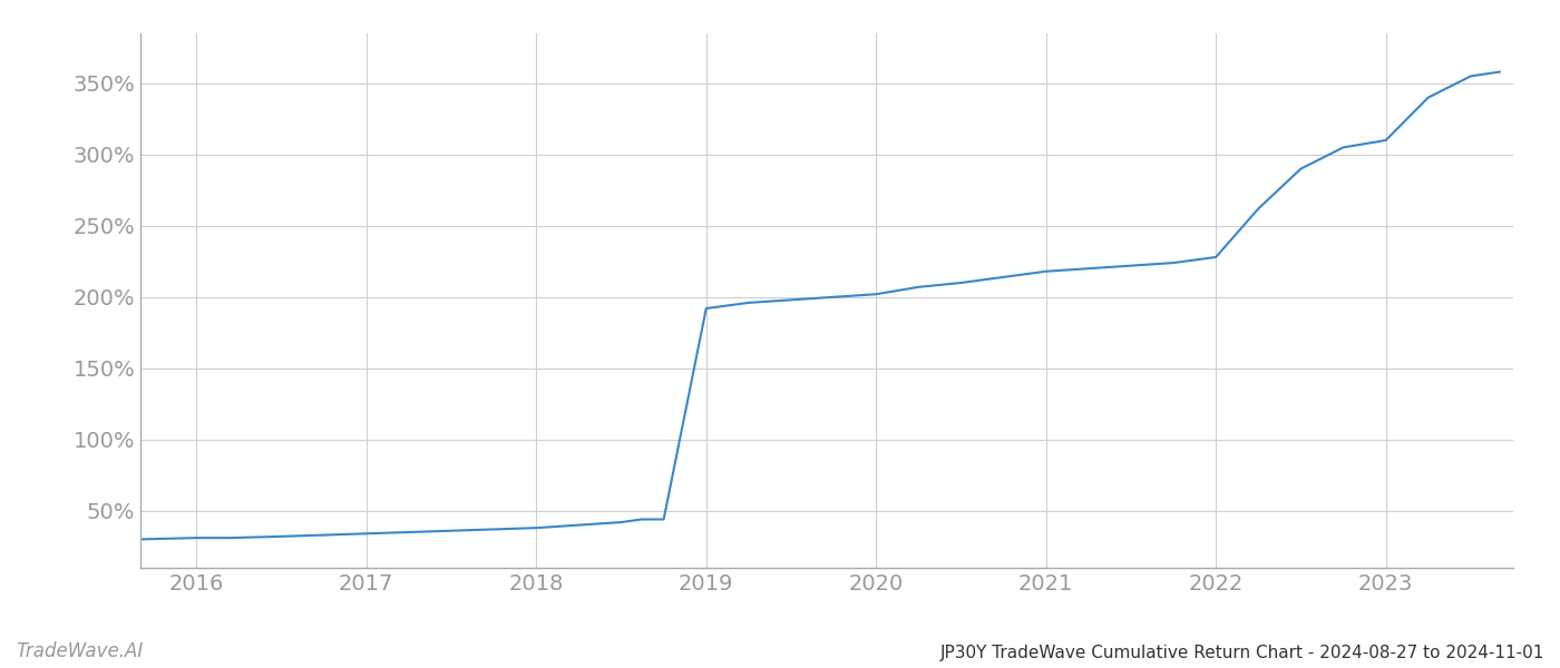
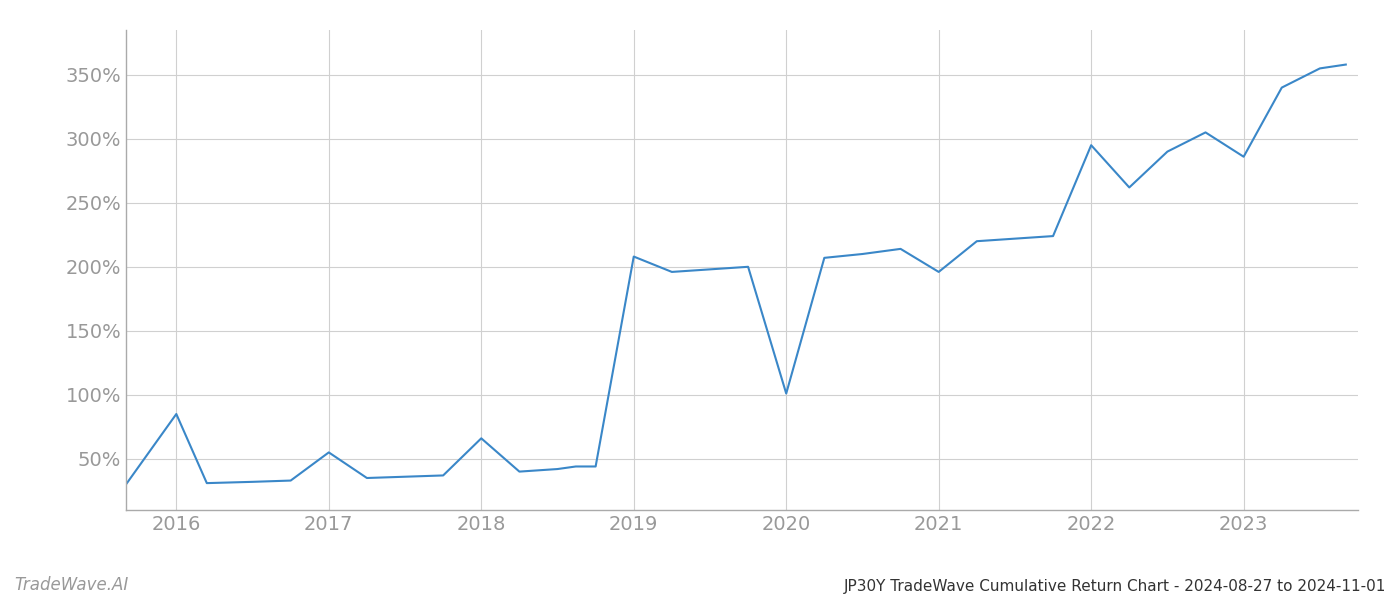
2016: 31% -> 85%
2017: 34% -> 55%
2018: 38% -> 66%
2019: 192% -> 208%
2020: 202% -> 101%
2021: 218% -> 196%
2022: 228% -> 295%
2023: 310% -> 286%
